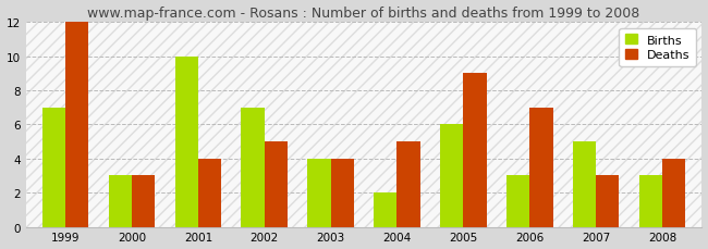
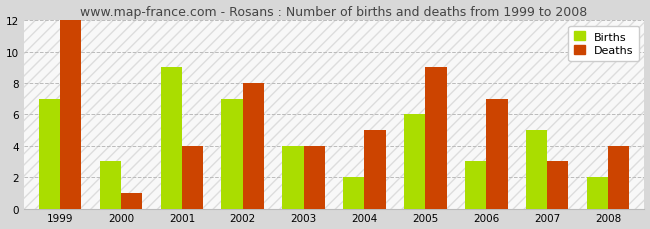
Deaths/2000: 3 -> 1
Births/2001: 10 -> 9
Deaths/2002: 5 -> 8
Births/2008: 3 -> 2
